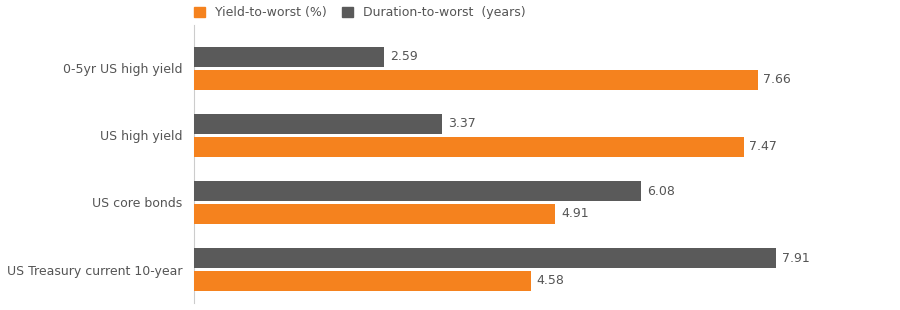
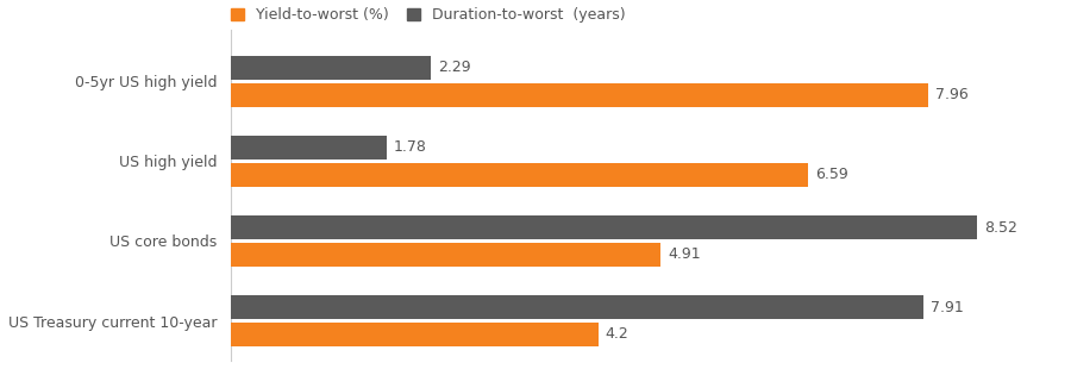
Duration-to-worst (years)/0-5yr US high yield: 2.59 -> 2.29
Yield-to-worst (%)/0-5yr US high yield: 7.66 -> 7.96
Duration-to-worst (years)/US high yield: 3.37 -> 1.78
Yield-to-worst (%)/US high yield: 7.47 -> 6.59
Duration-to-worst (years)/US core bonds: 6.08 -> 8.52
Yield-to-worst (%)/US Treasury current 10-year: 4.58 -> 4.2
